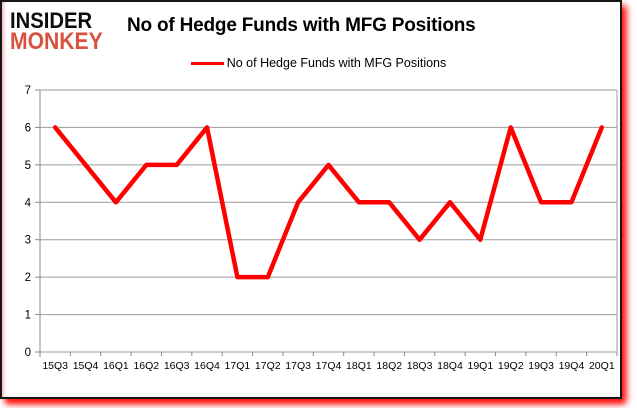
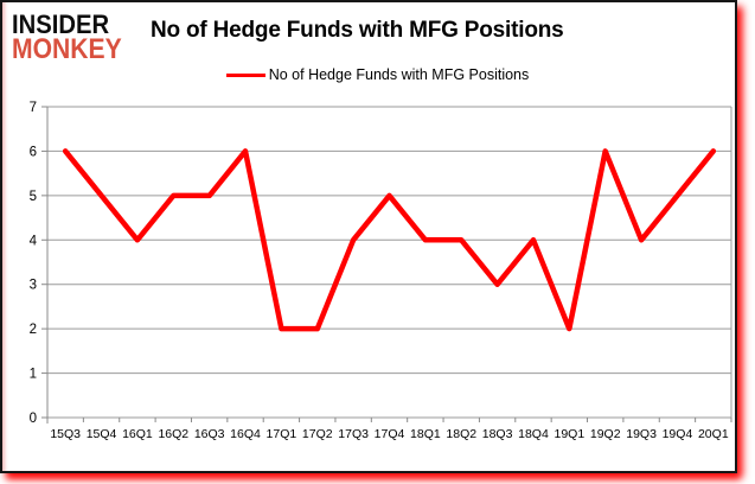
19Q1: 3 -> 2
19Q4: 4 -> 5
